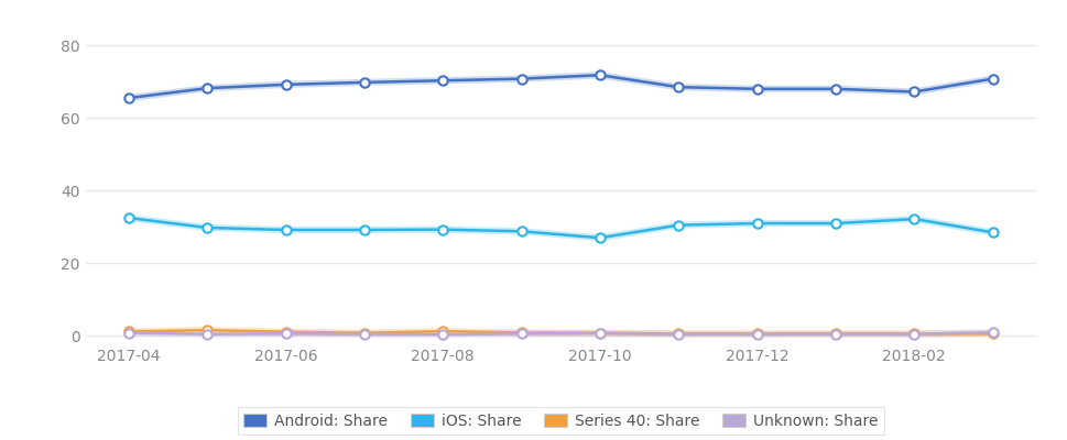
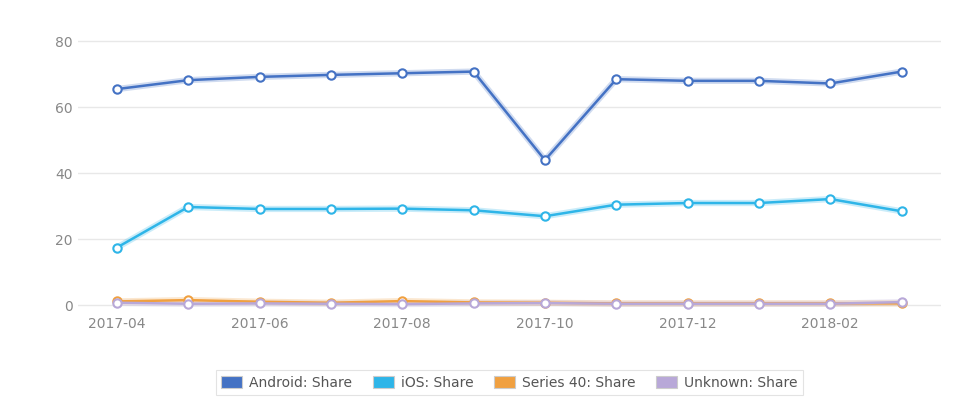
iOS: Share/2017-04: 32.5 -> 17.5
Android: Share/2017-10: 71.8 -> 44.0
